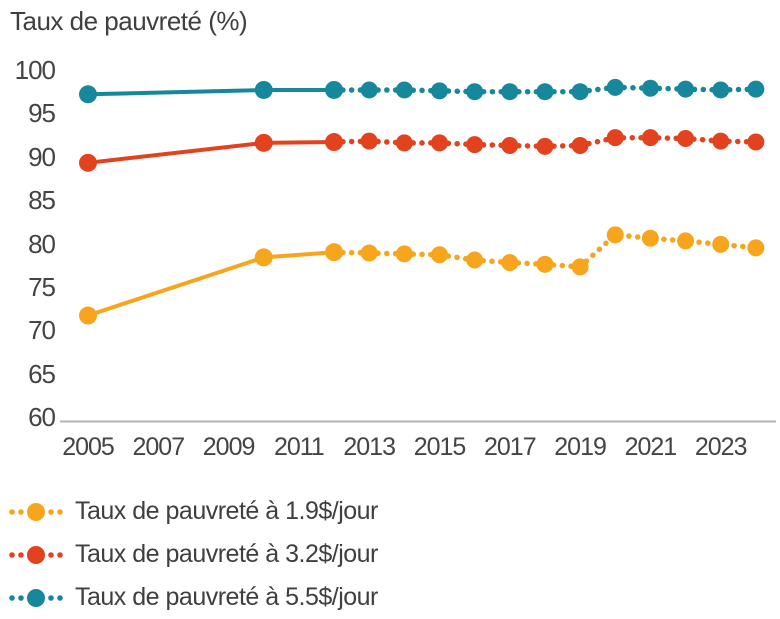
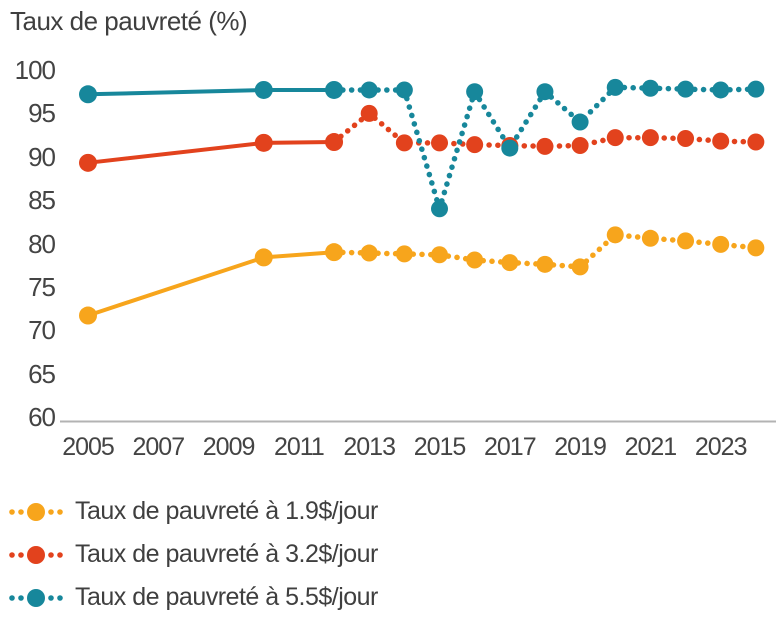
Taux de pauvreté à 3.2$/jour/2013: 92 -> 95
Taux de pauvreté à 5.5$/jour/2015: 98 -> 84
Taux de pauvreté à 5.5$/jour/2017: 98 -> 91
Taux de pauvreté à 5.5$/jour/2019: 98 -> 94
